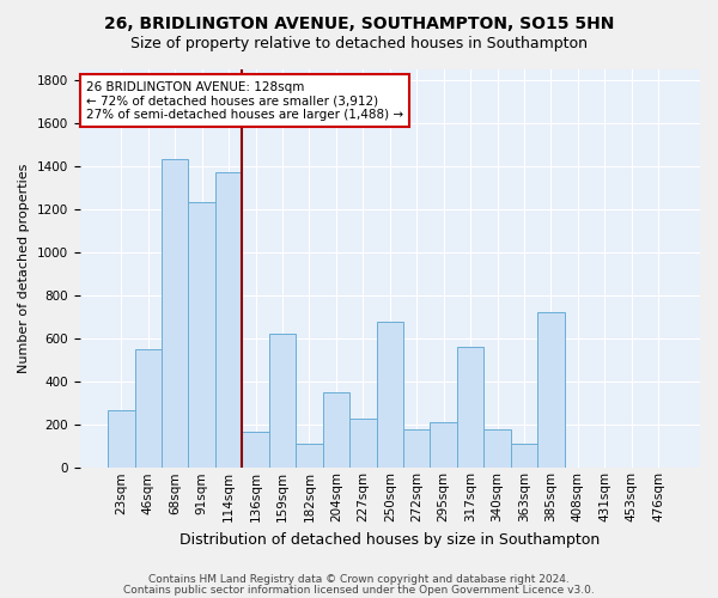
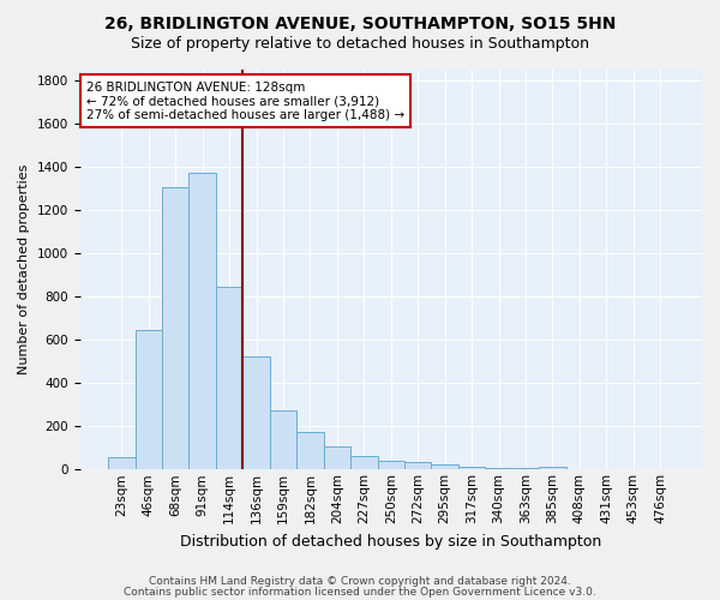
23sqm: 270 -> 60
46sqm: 550 -> 640
68sqm: 1430 -> 1300
91sqm: 1230 -> 1370
114sqm: 1370 -> 840
136sqm: 170 -> 520
159sqm: 620 -> 280
182sqm: 110 -> 180
204sqm: 350 -> 100
227sqm: 230 -> 60
250sqm: 680 -> 40
272sqm: 180 -> 40
295sqm: 210 -> 20
317sqm: 560 -> 20
340sqm: 180 -> 10
363sqm: 110 -> 10
385sqm: 720 -> 10
